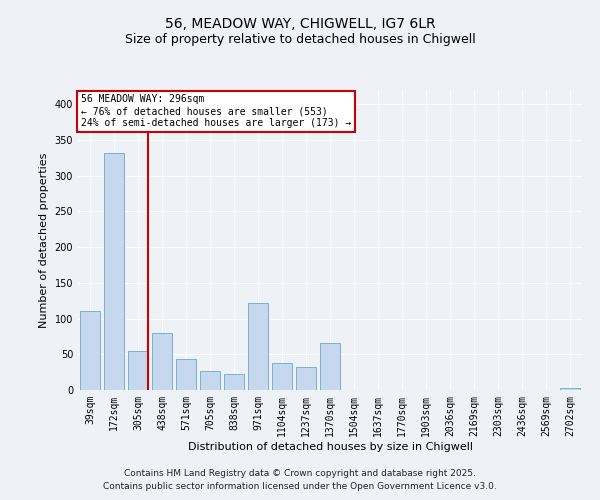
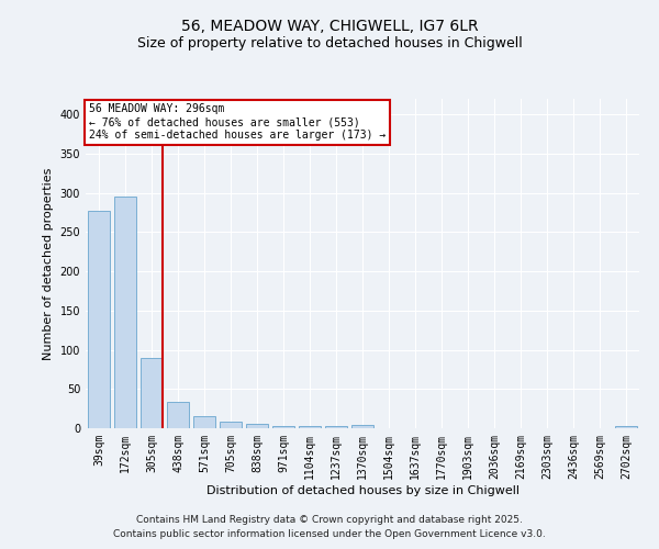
39sqm: 110 -> 277
172sqm: 332 -> 295
305sqm: 54 -> 90
438sqm: 80 -> 33
571sqm: 44 -> 16
705sqm: 26 -> 8
838sqm: 22 -> 6
971sqm: 122 -> 3
1104sqm: 38 -> 3
1237sqm: 32 -> 3
1370sqm: 66 -> 4
